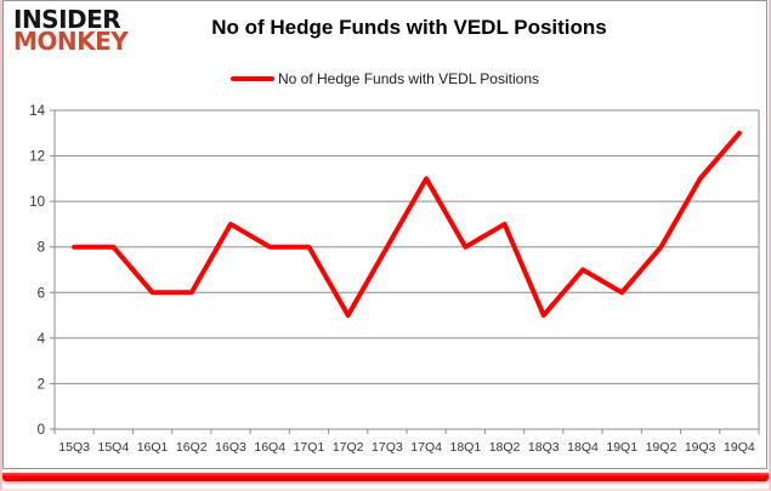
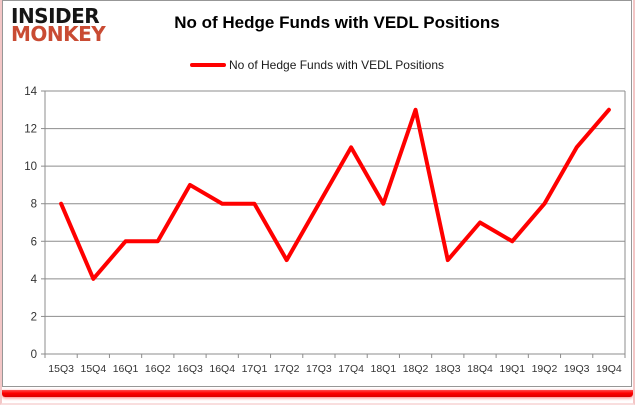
15Q4: 8 -> 4
18Q2: 9 -> 13
